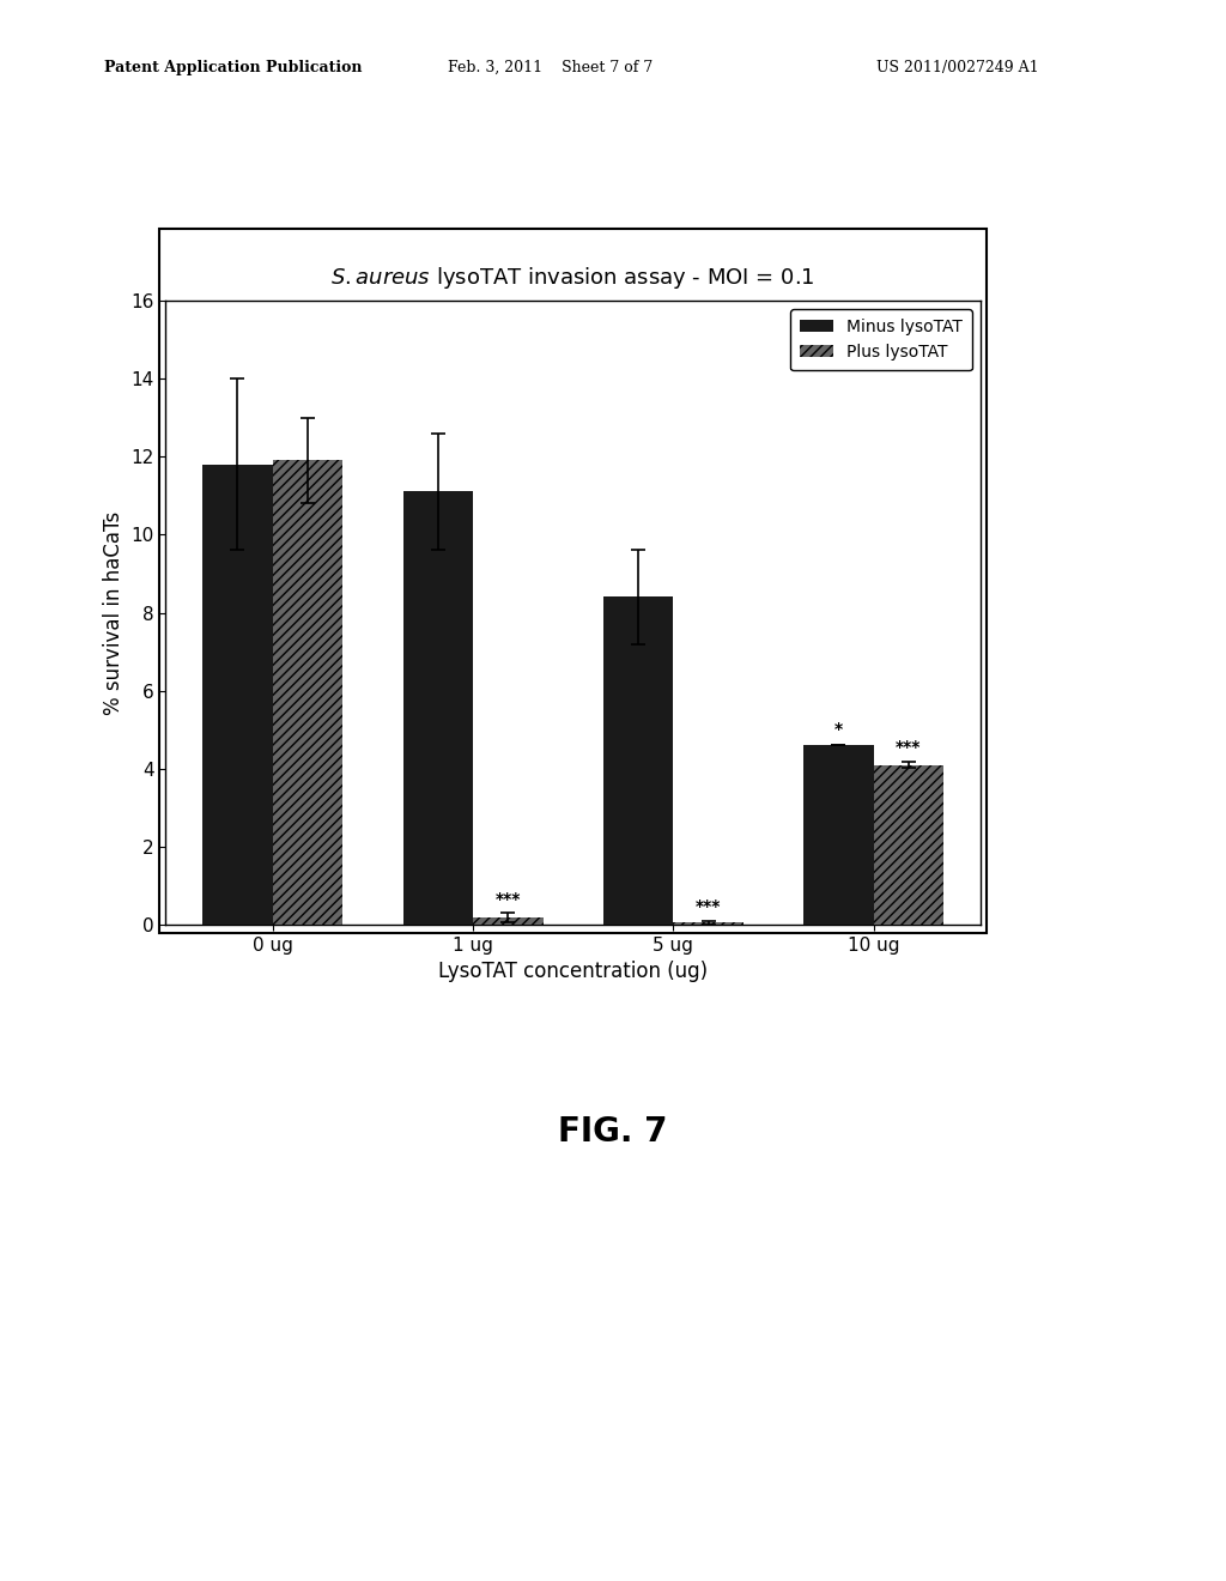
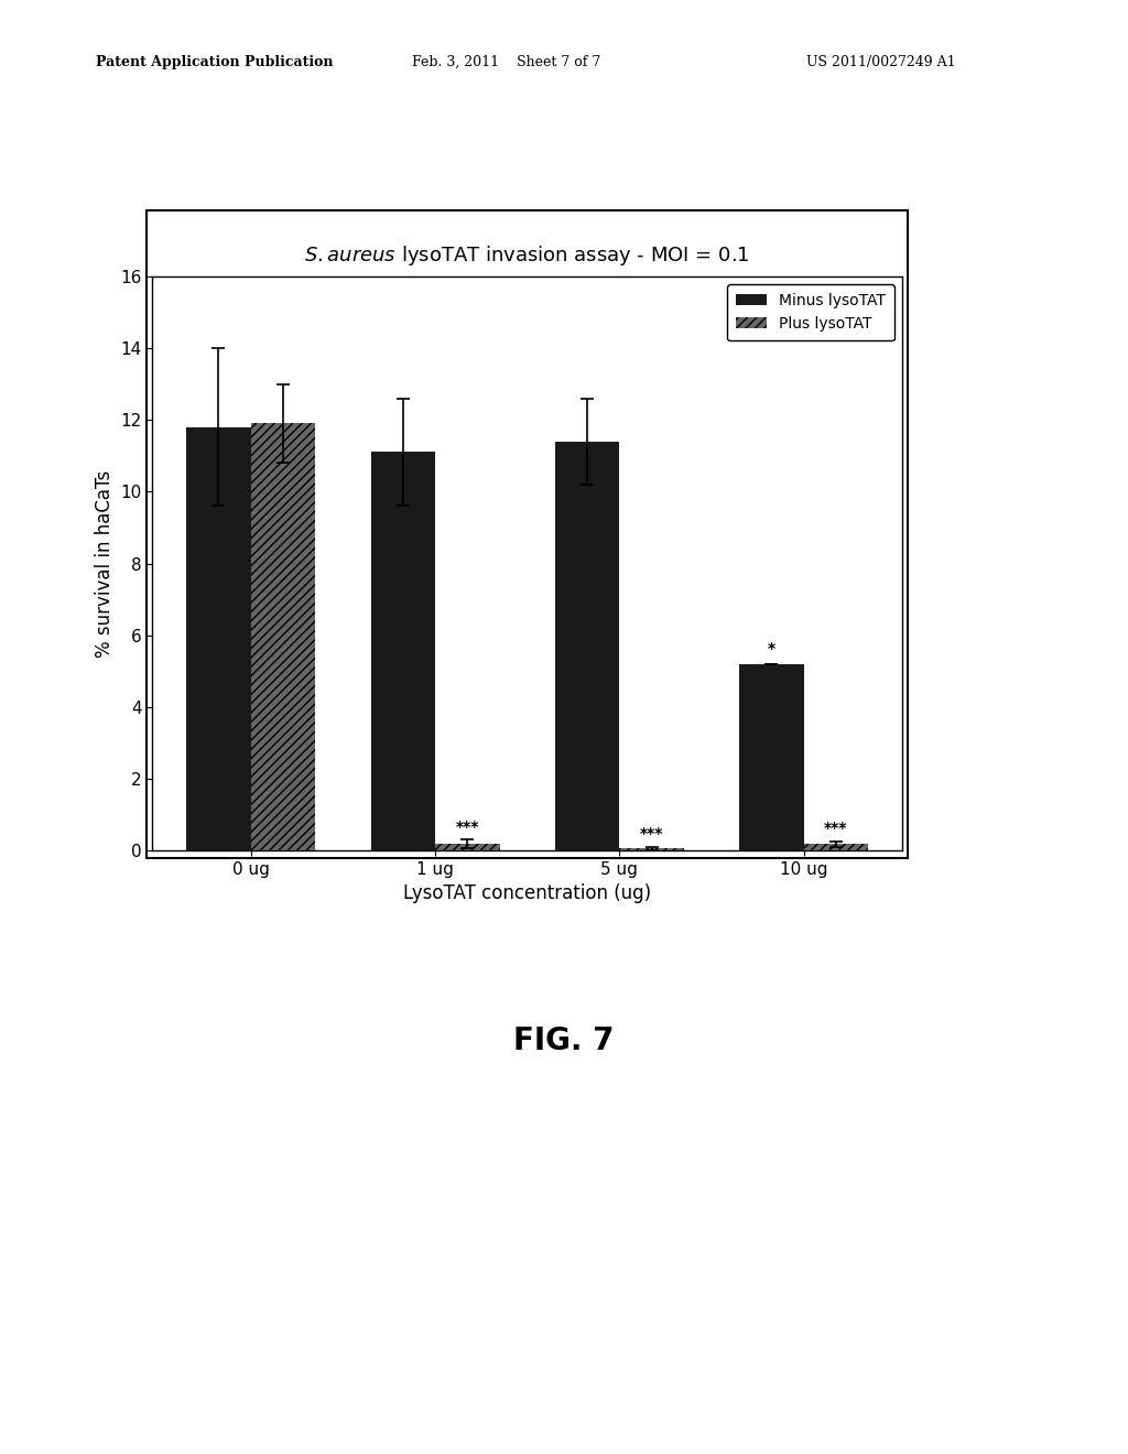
Minus lysoTAT/5 ug: 8.4 -> 11.4
Minus lysoTAT/10 ug: 4.6 -> 5.2
Plus lysoTAT/10 ug: 4.10 -> 0.18
